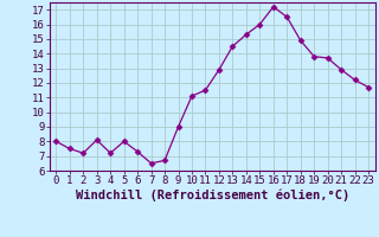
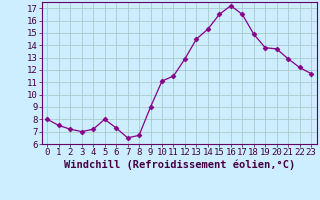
3: 8.1 -> 7.0
15: 16.0 -> 16.5
